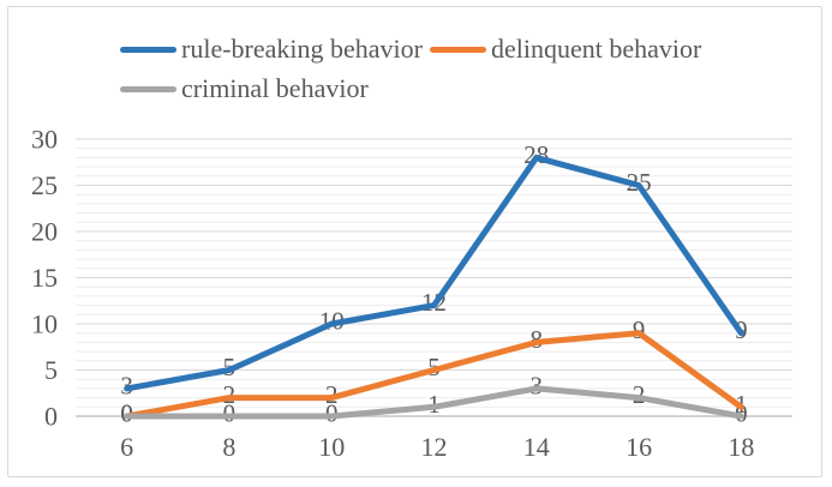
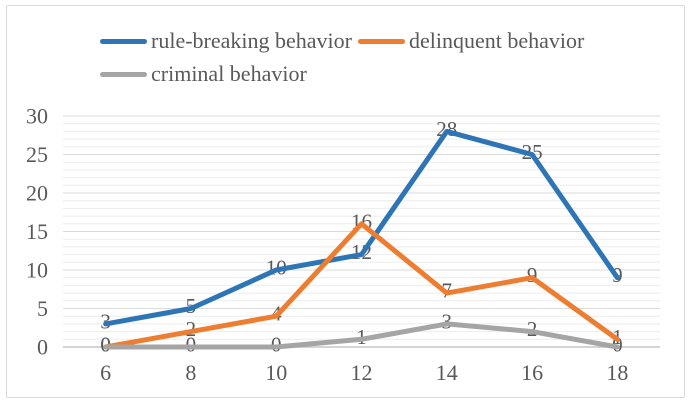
delinquent behavior/10: 2 -> 4
delinquent behavior/12: 5 -> 16
delinquent behavior/14: 8 -> 7
